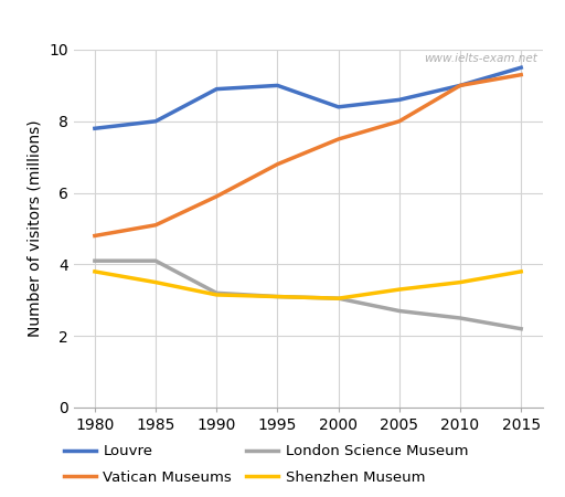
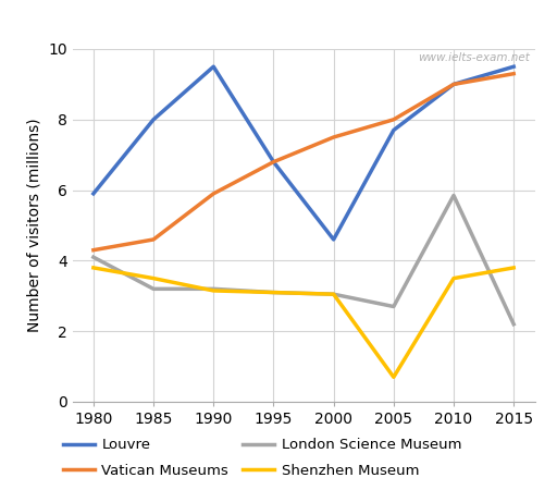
Louvre/1980: 7.8 -> 5.9
Vatican Museums/1980: 4.8 -> 4.3
Vatican Museums/1985: 5.1 -> 4.6
London Science Museum/1985: 4.10 -> 3.20
Louvre/1990: 8.9 -> 9.5
Louvre/1995: 9.0 -> 6.8
Louvre/2000: 8.4 -> 4.6
Louvre/2005: 8.6 -> 7.7
Shenzhen Museum/2005: 3.30 -> 0.70
London Science Museum/2010: 2.50 -> 5.85
